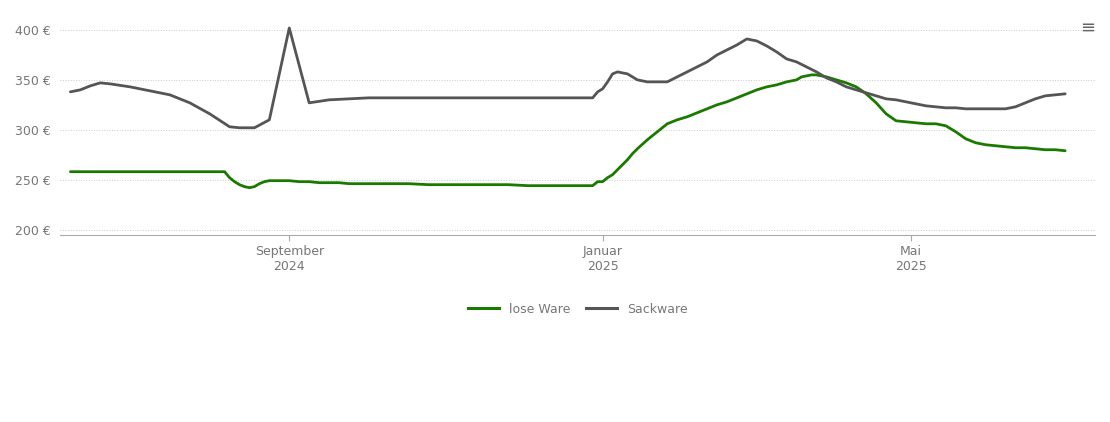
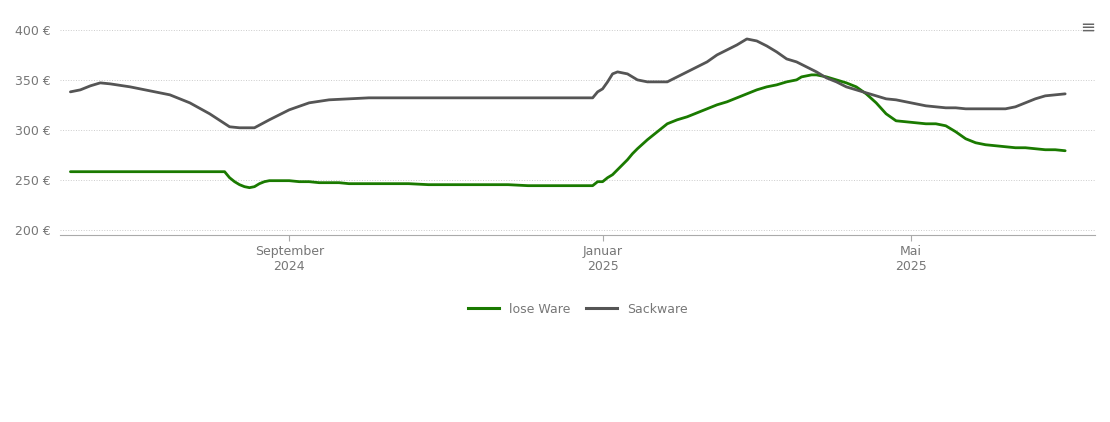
Sackware/September 2024: 402 € -> 320 €
